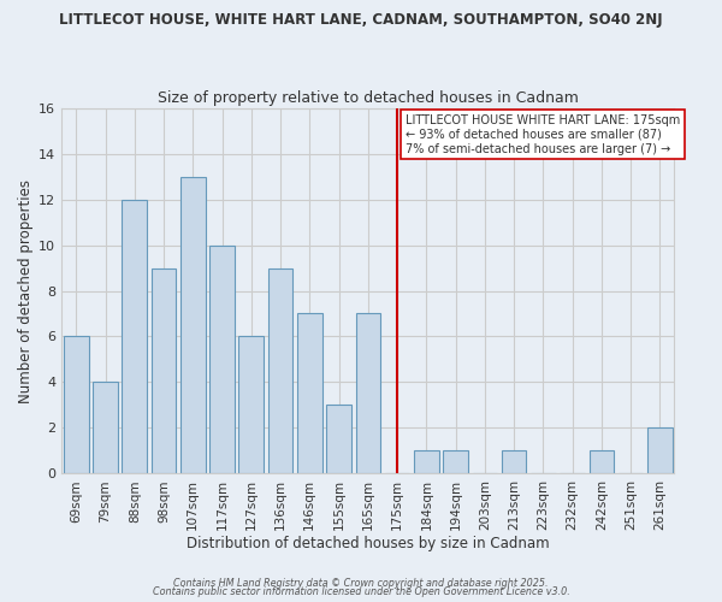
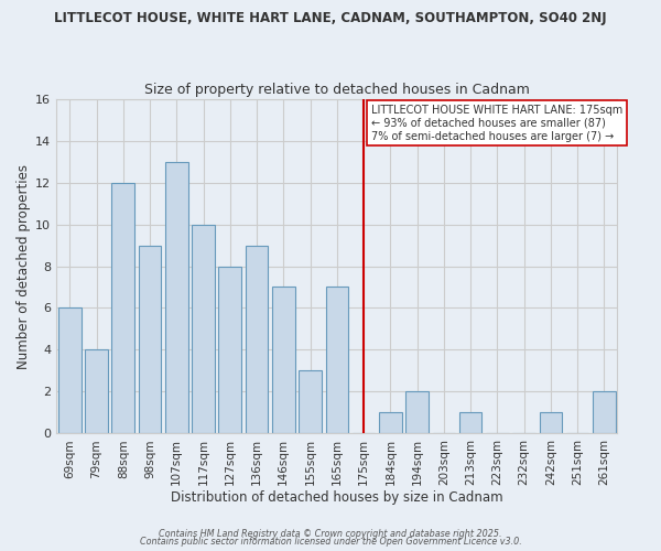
127sqm: 6 -> 8
194sqm: 1 -> 2
